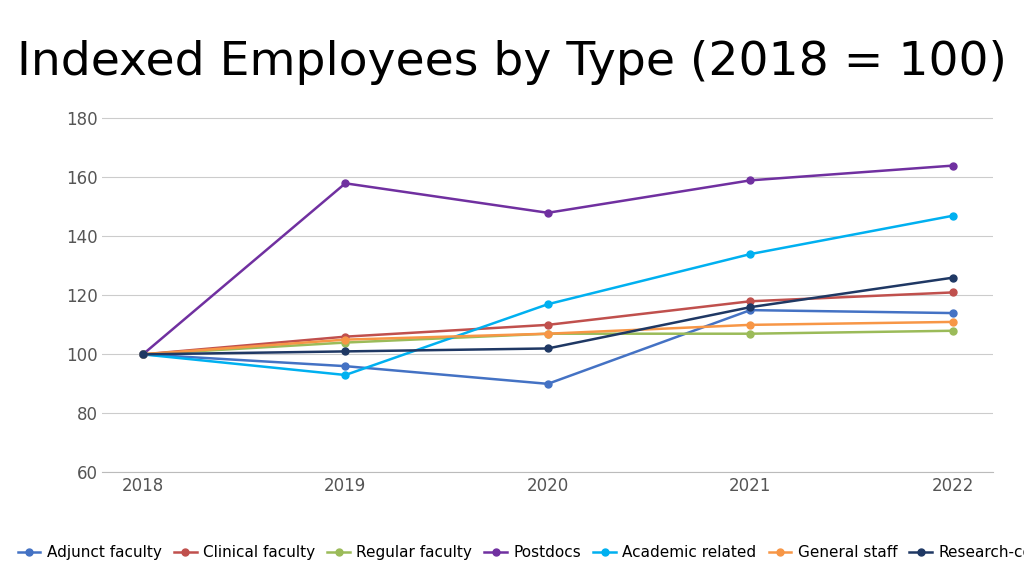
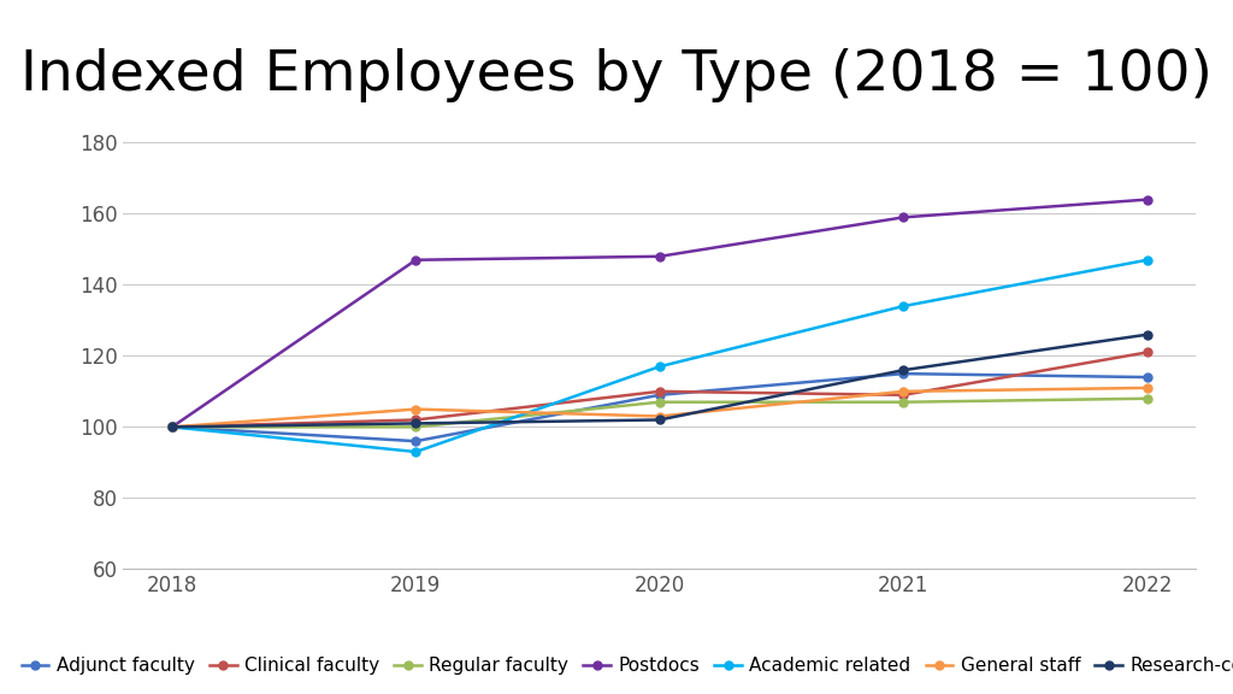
Clinical faculty/2019: 106 -> 102
Regular faculty/2019: 104 -> 100
Postdocs/2019: 158 -> 147
Adjunct faculty/2020: 90 -> 109
General staff/2020: 107 -> 103
Clinical faculty/2021: 118 -> 109
